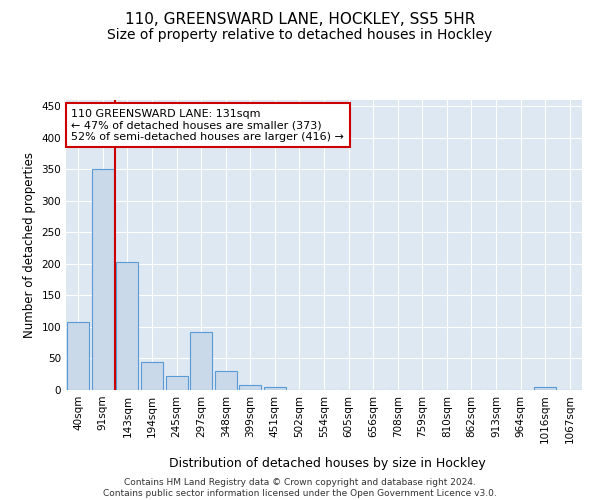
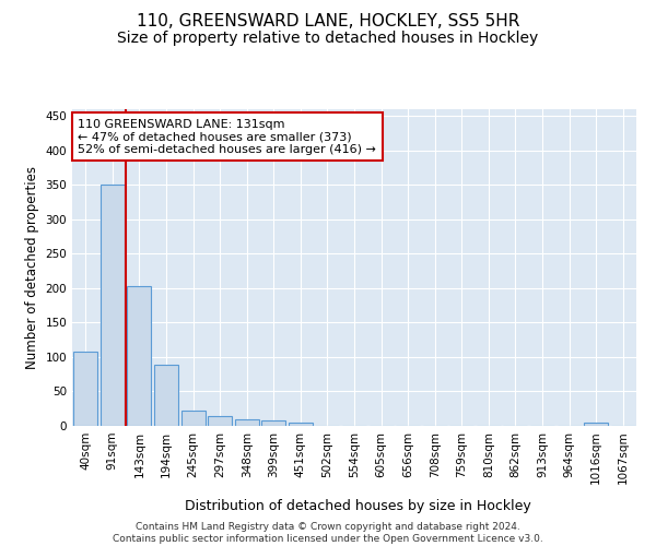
194sqm: 44 -> 89
297sqm: 92 -> 15
348sqm: 30 -> 9
